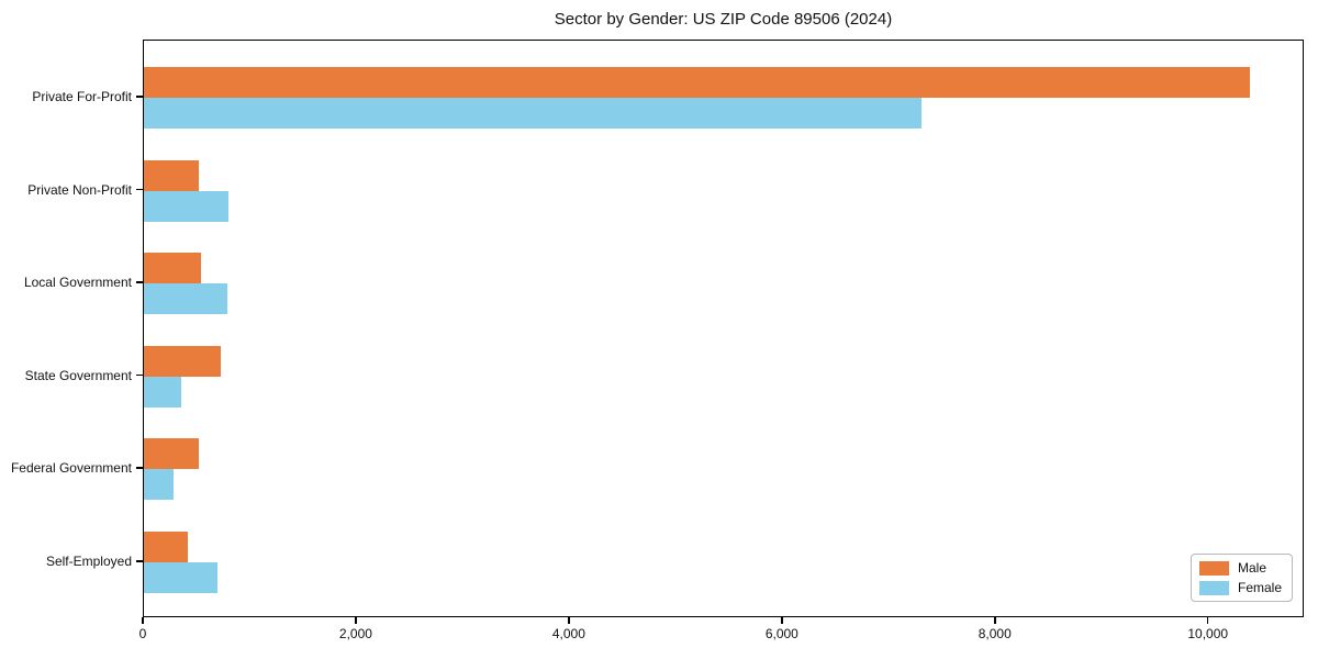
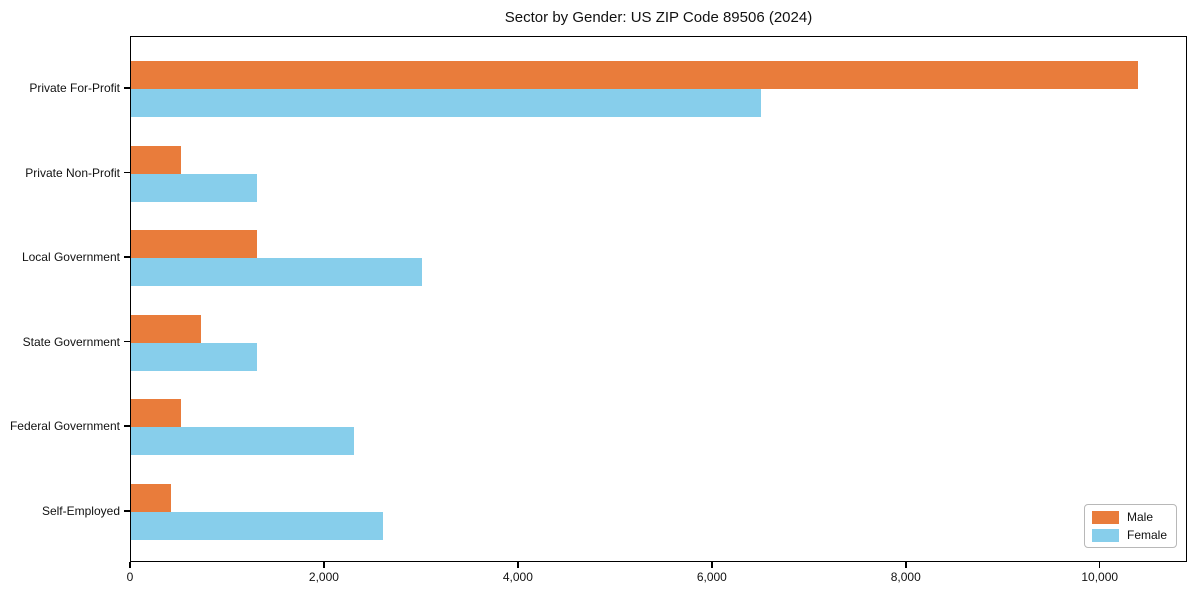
Female/Private For-Profit: 7300 -> 6500
Female/Private Non-Profit: 800 -> 1300
Male/Local Government: 500 -> 1300
Female/Local Government: 800 -> 3000
Female/State Government: 400 -> 1300
Female/Federal Government: 300 -> 2300
Female/Self-Employed: 700 -> 2600
